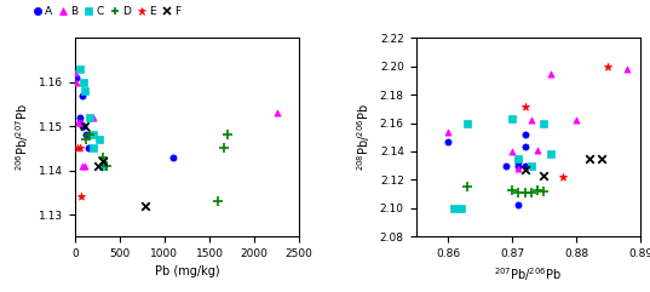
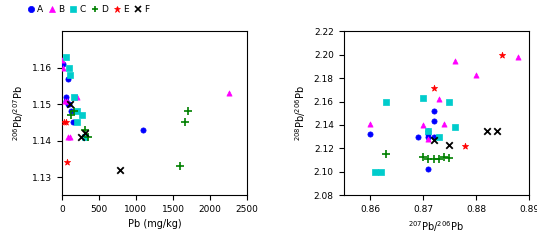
A/0.86: 2.147 -> 2.132
B/0.86: 2.154 -> 2.141
B/0.88: 2.162 -> 2.183
